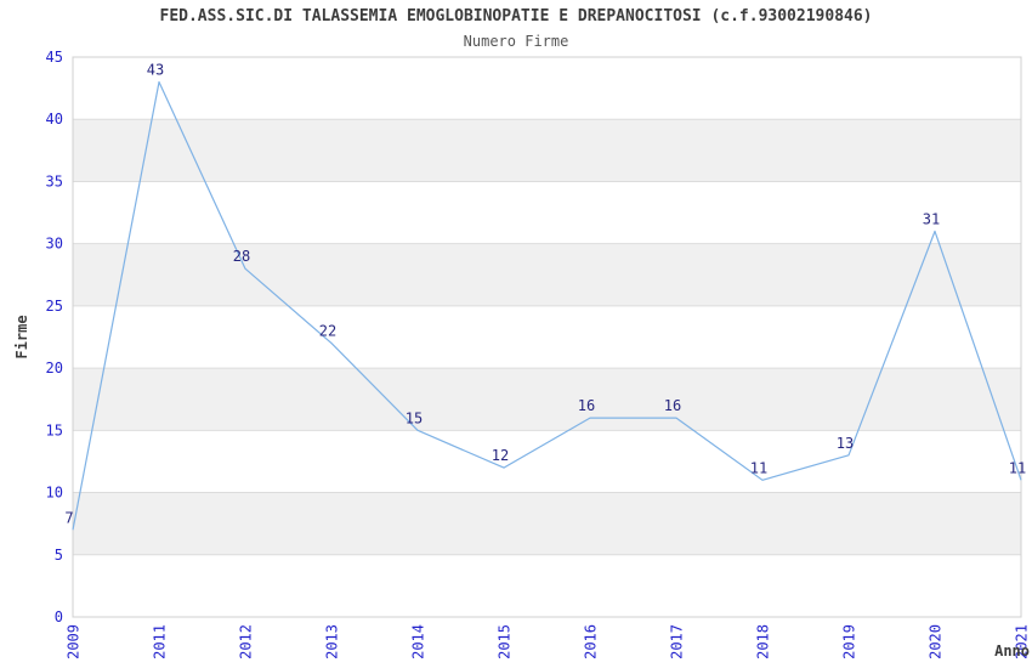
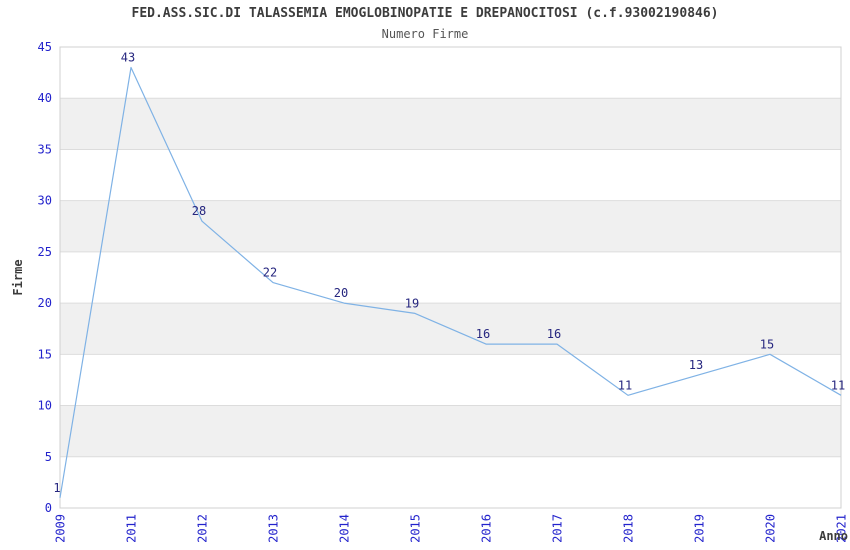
2009: 7 -> 1
2014: 15 -> 20
2015: 12 -> 19
2020: 31 -> 15
